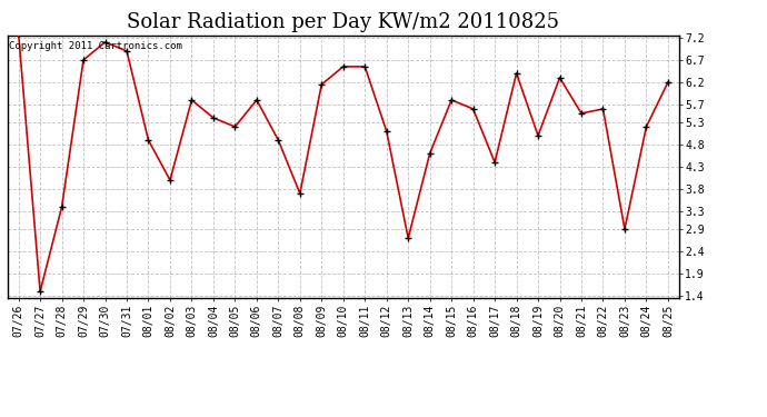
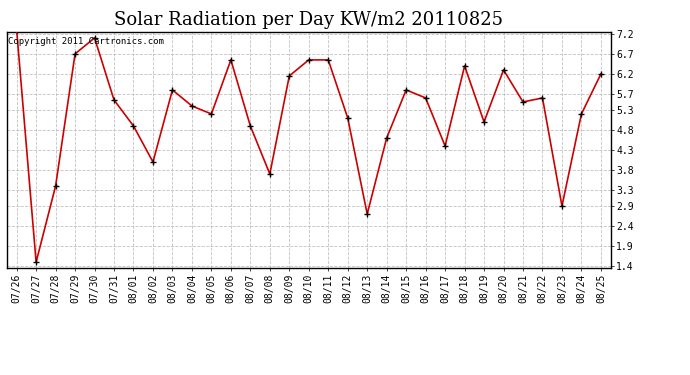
07/31: 6.90 -> 5.55
08/06: 5.80 -> 6.55
